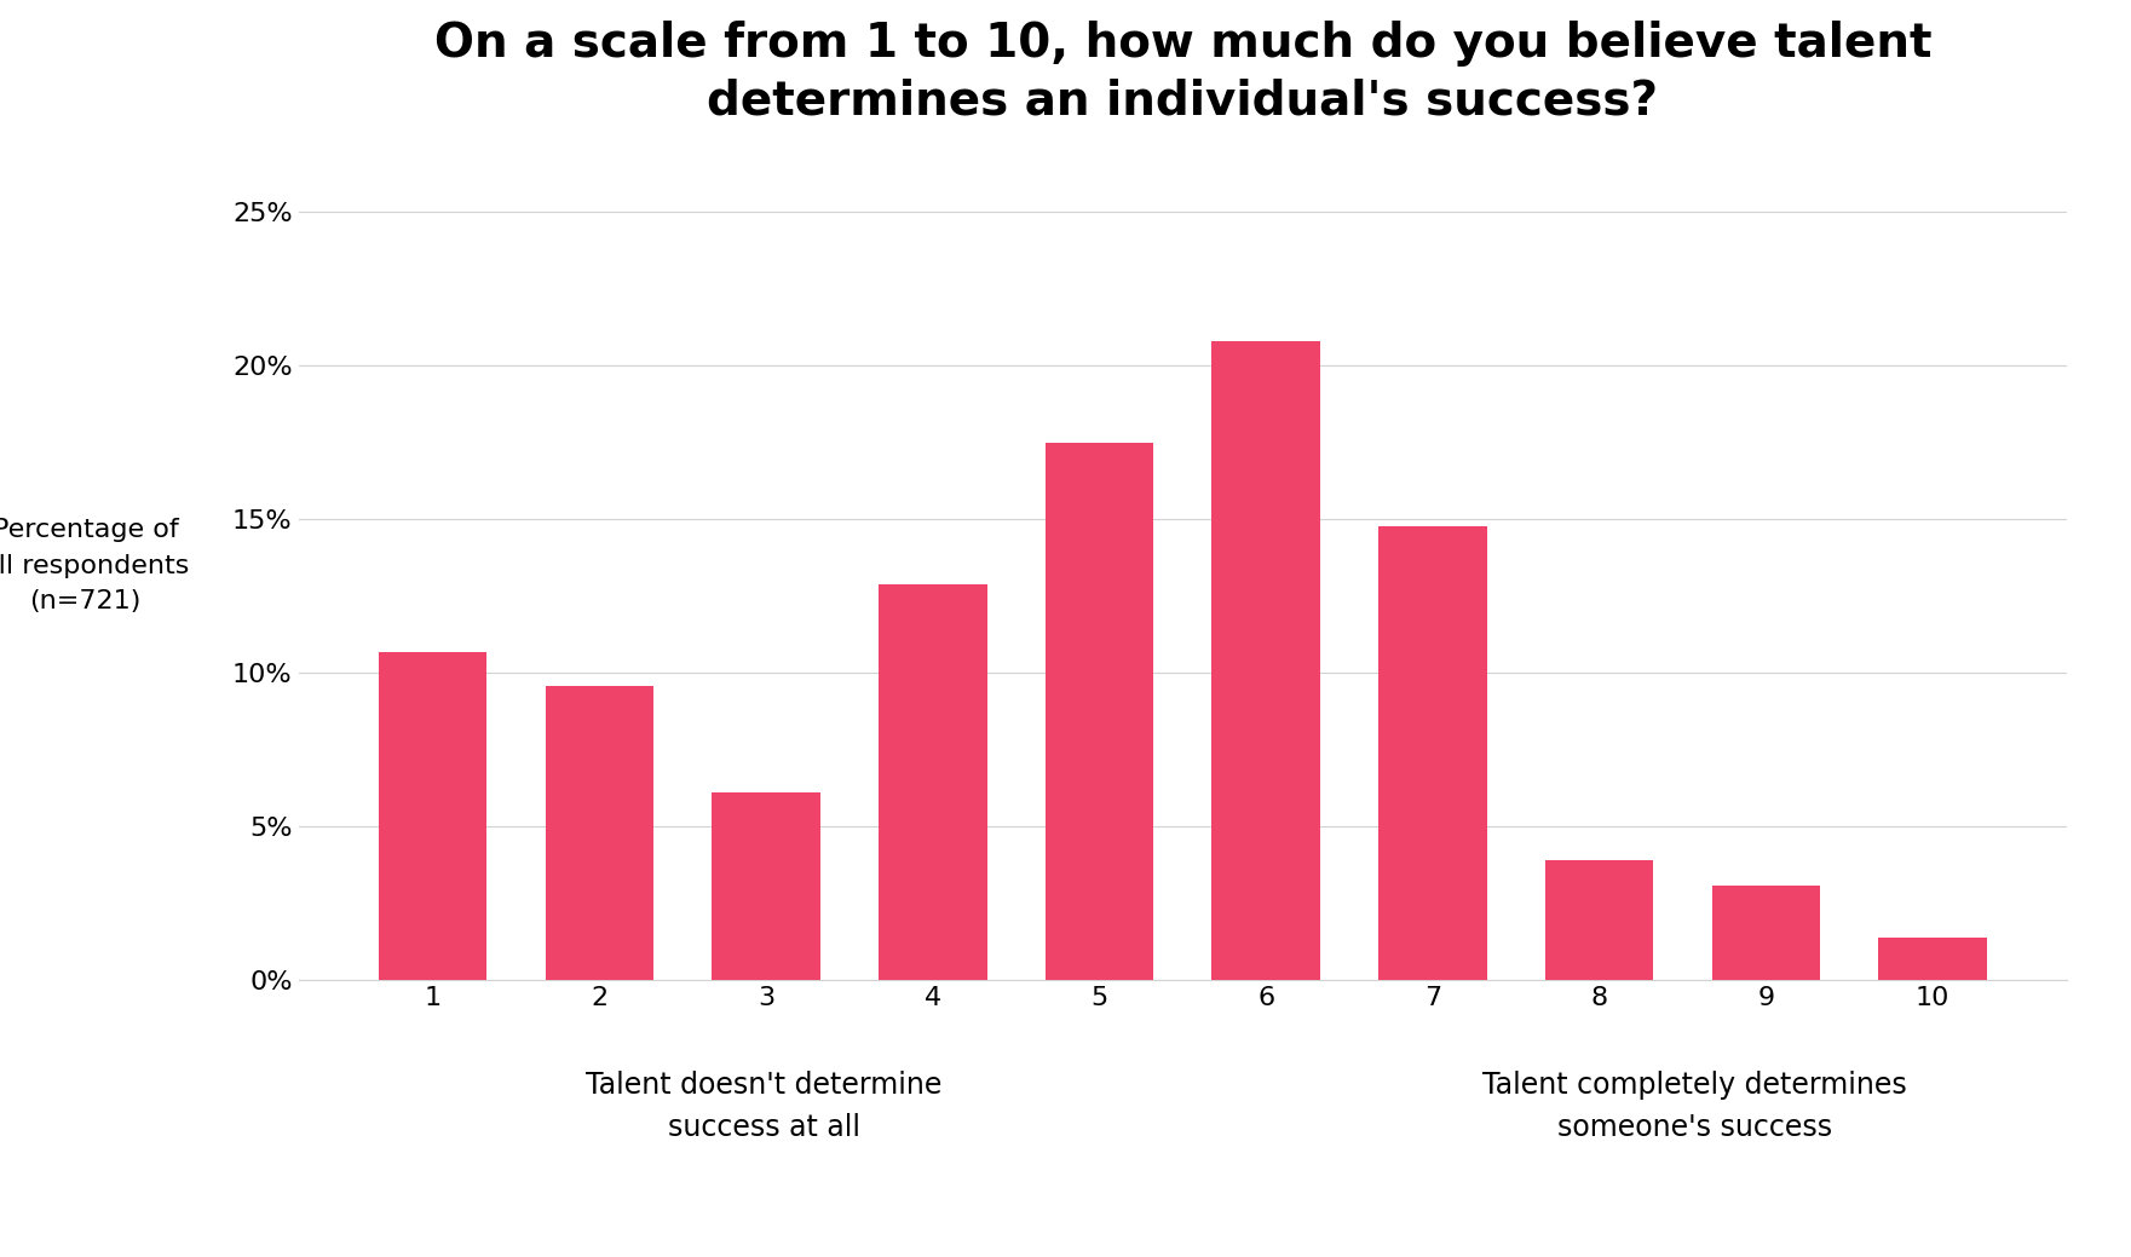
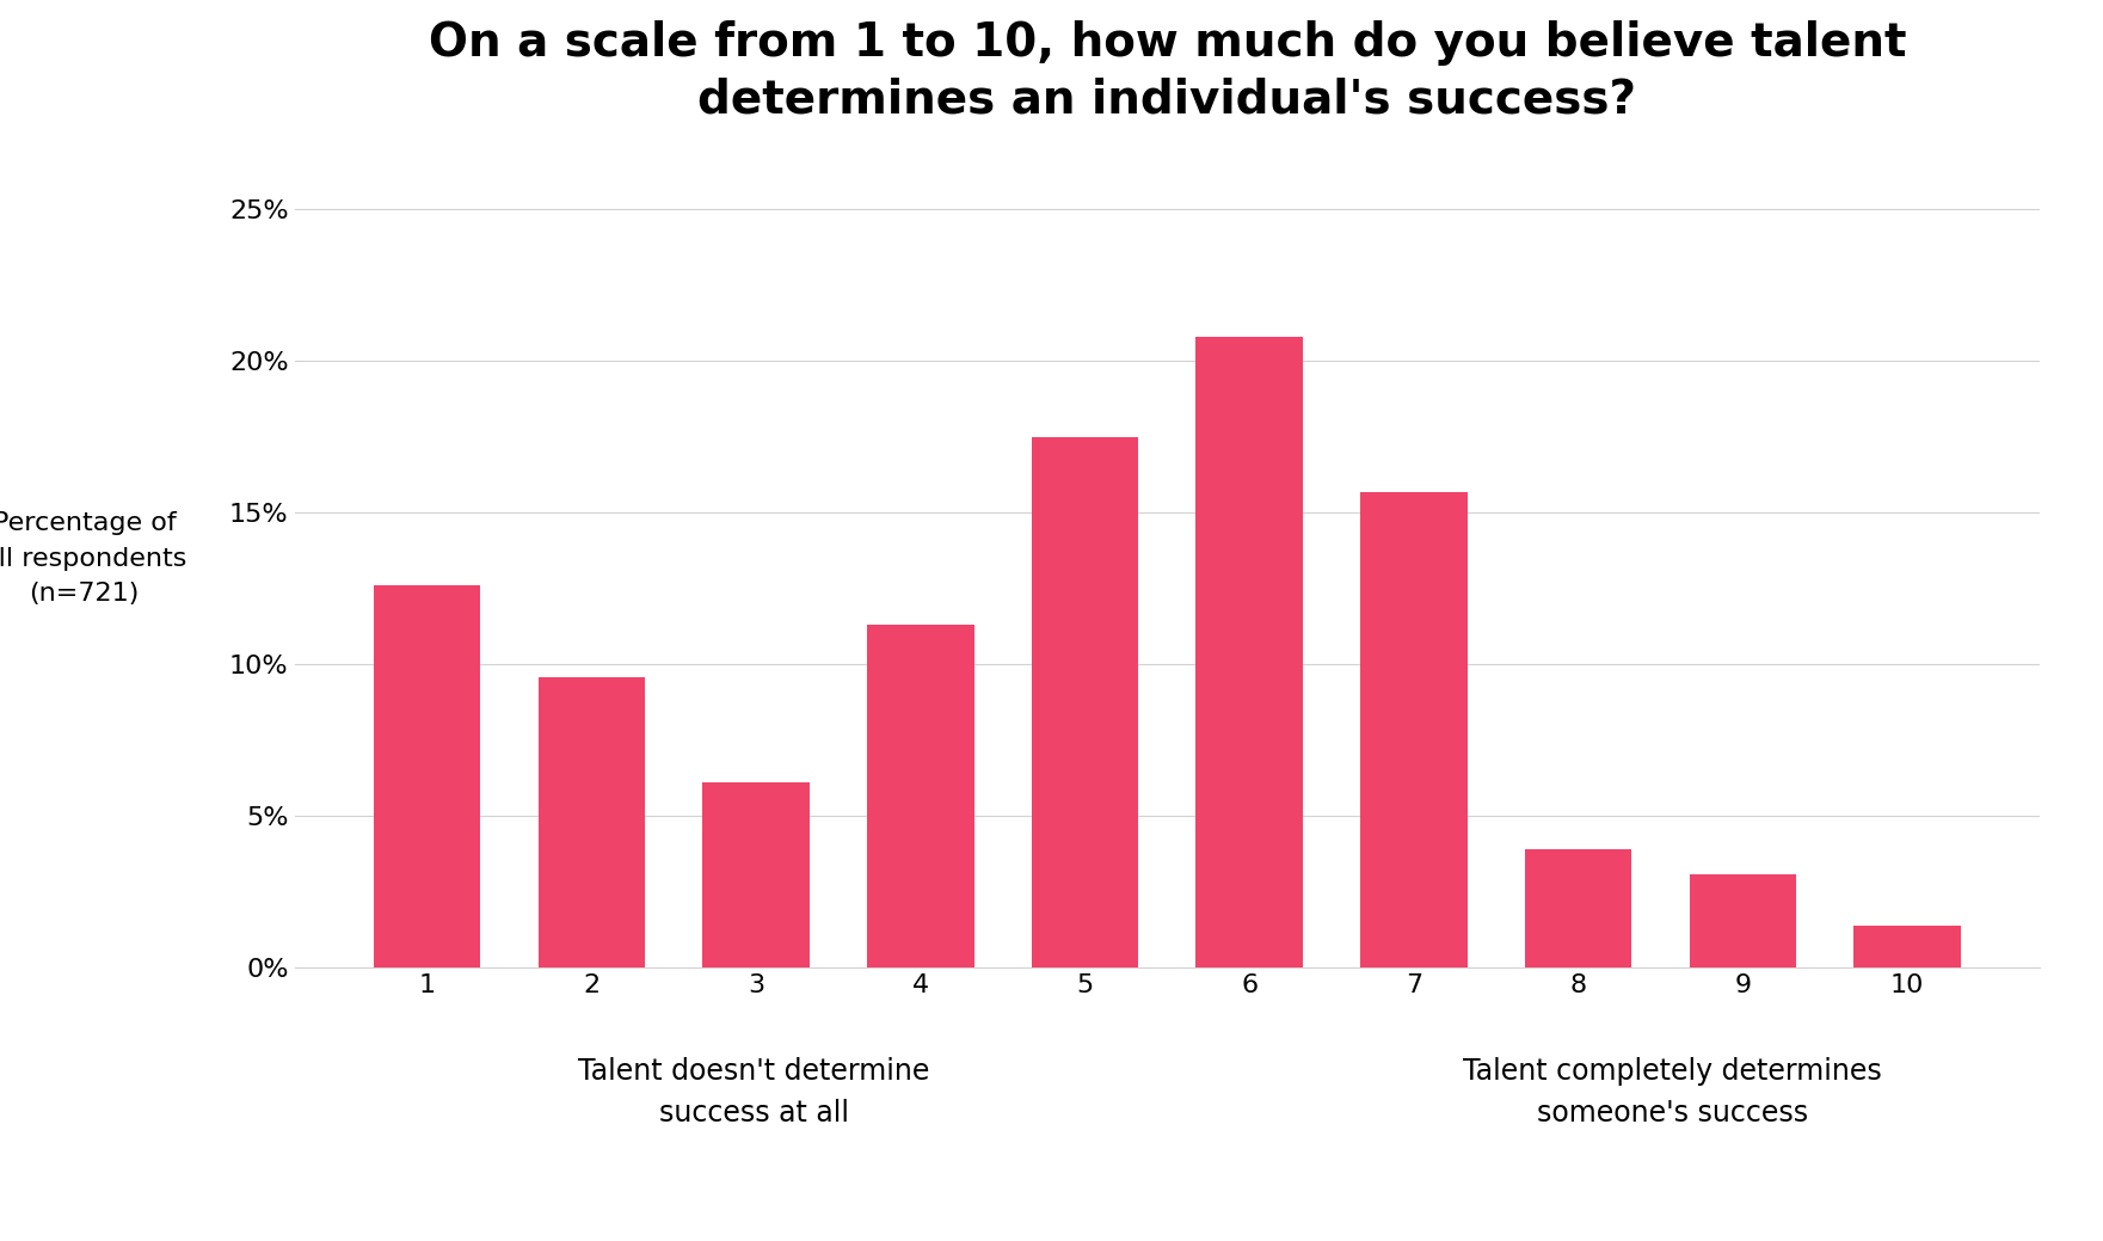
1: 10.7% -> 12.6%
4: 12.9% -> 11.3%
7: 14.8% -> 15.7%
